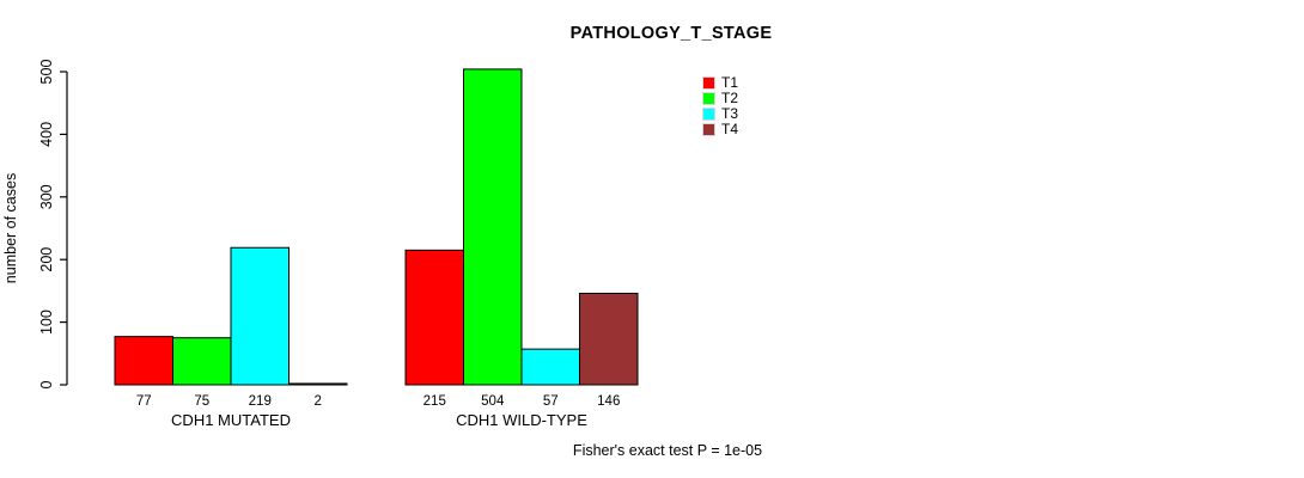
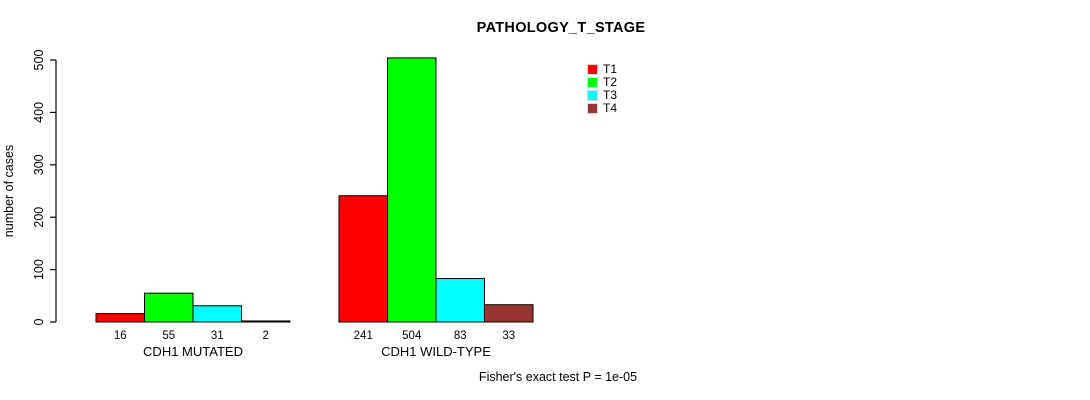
T1/CDH1 MUTATED: 77 -> 16
T2/CDH1 MUTATED: 75 -> 55
T3/CDH1 MUTATED: 219 -> 31
T1/CDH1 WILD-TYPE: 215 -> 241
T3/CDH1 WILD-TYPE: 57 -> 83
T4/CDH1 WILD-TYPE: 146 -> 33
